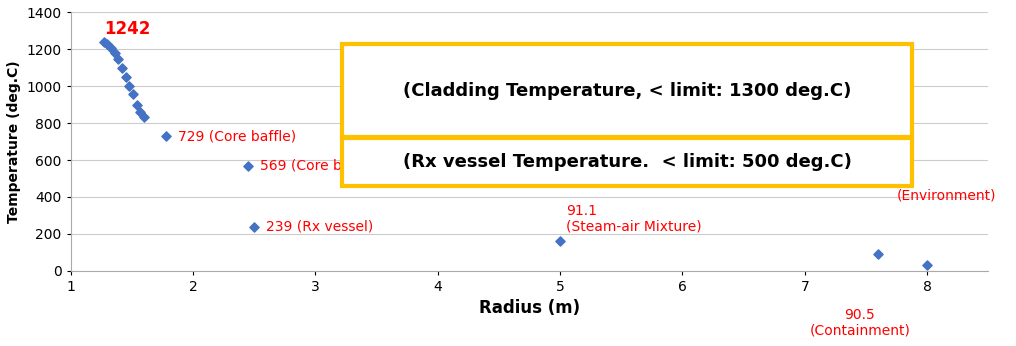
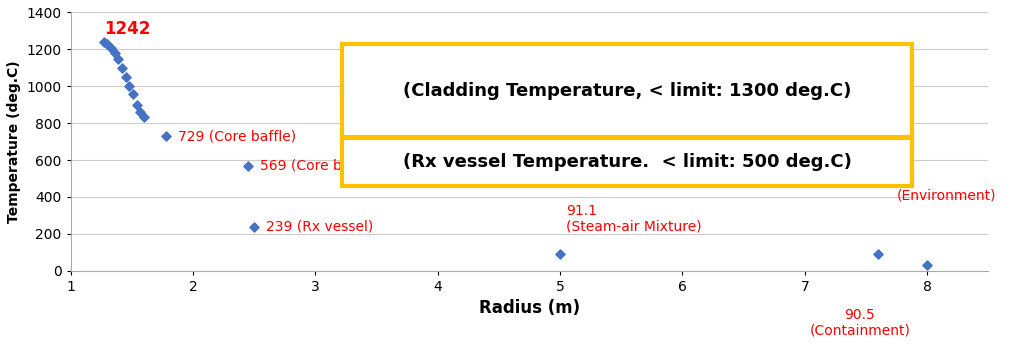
5: 160 -> 90
